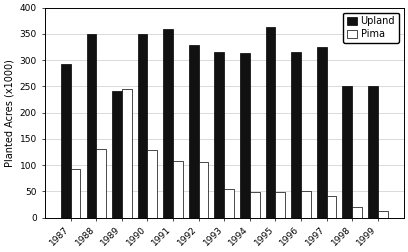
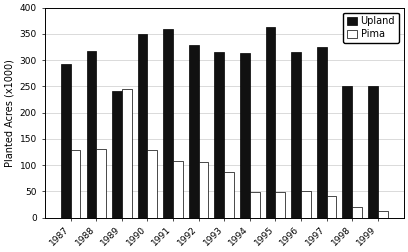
Pima/1987: 93 -> 128
Upland/1988: 350 -> 318
Pima/1993: 55 -> 86
